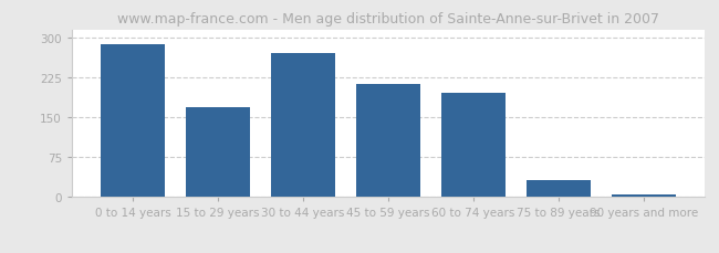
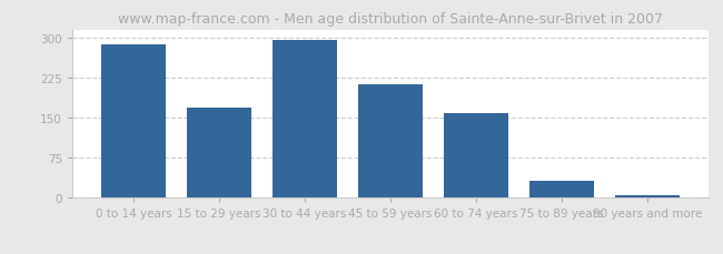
30 to 44 years: 270 -> 295
60 to 74 years: 195 -> 158
